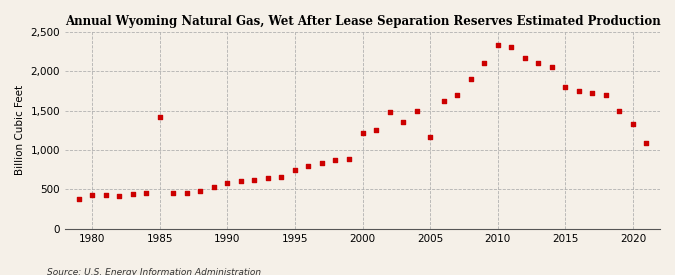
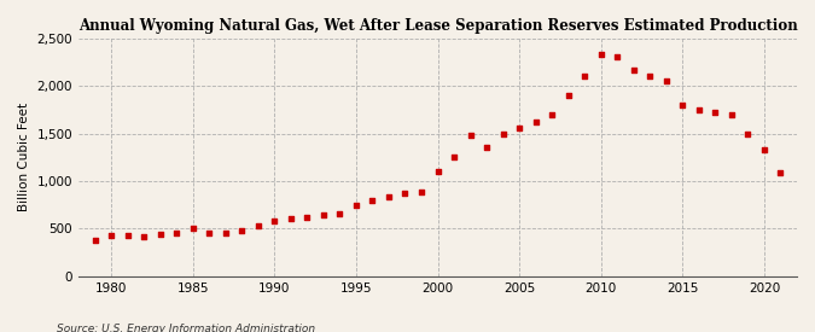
1985: 1,420 -> 510
2000: 1,220 -> 1,100
2005: 1,160 -> 1,560
